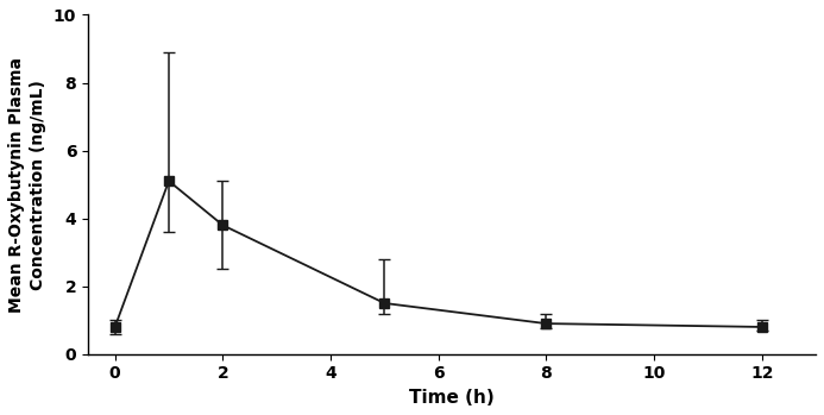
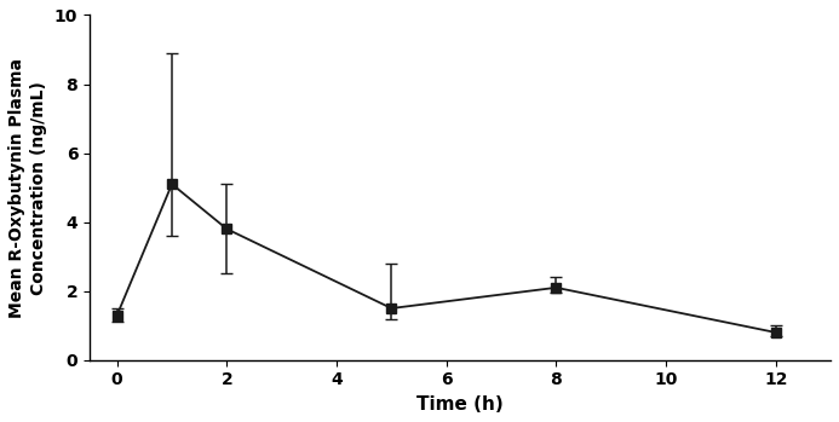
0: 0.8 -> 1.3
8: 0.9 -> 2.1
